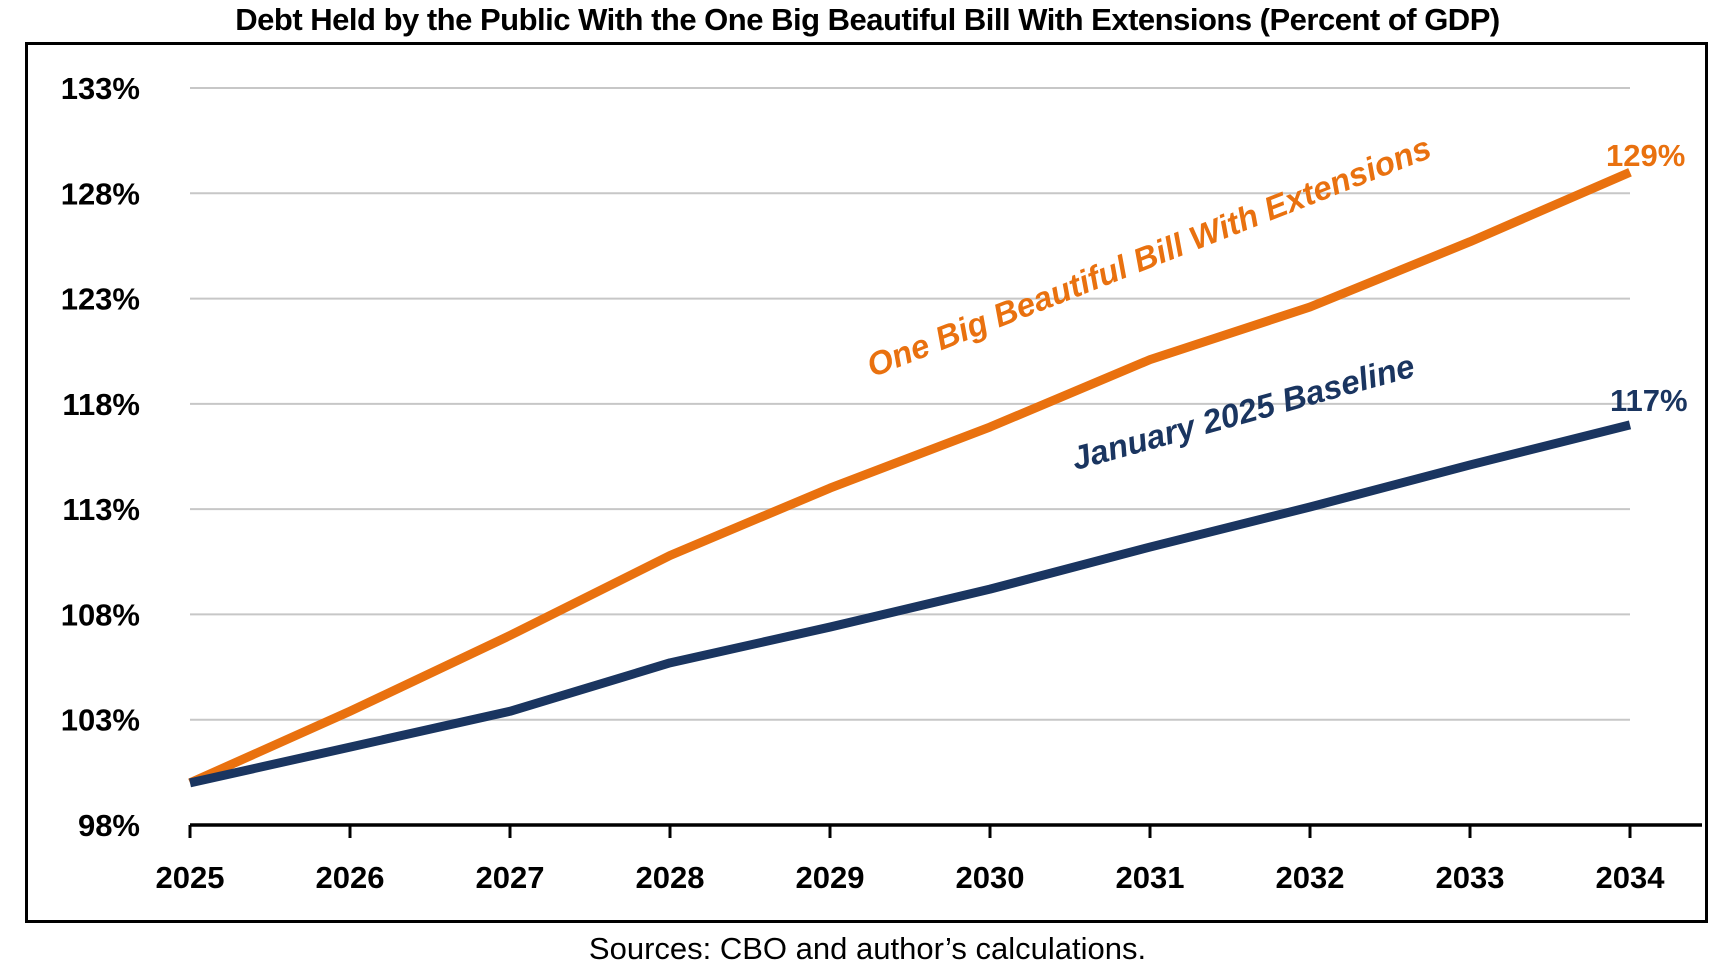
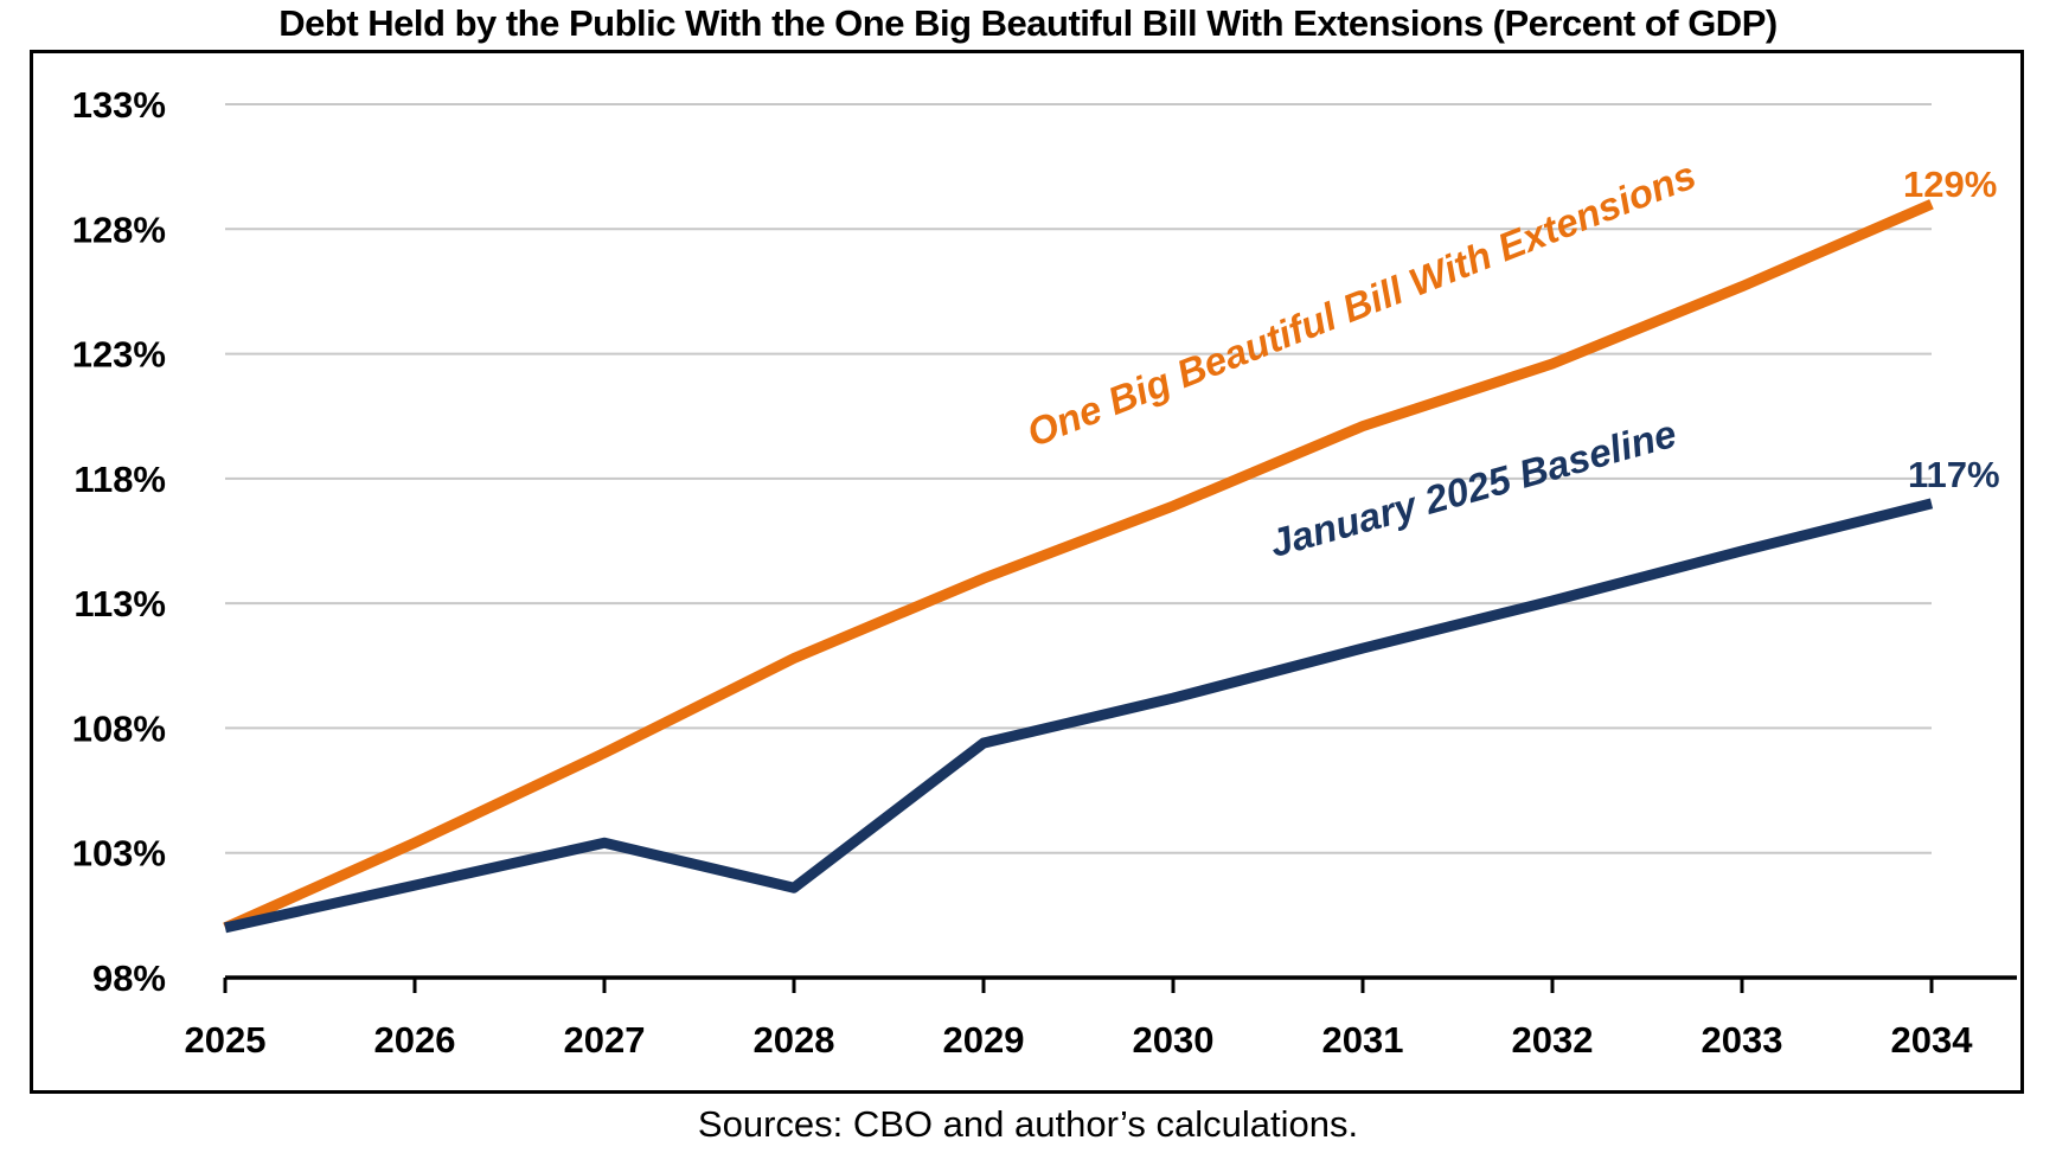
January 2025 Baseline/2028: 105.7% -> 101.6%
